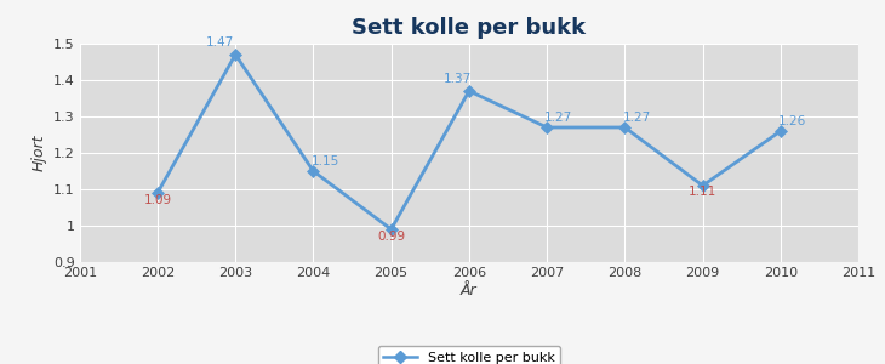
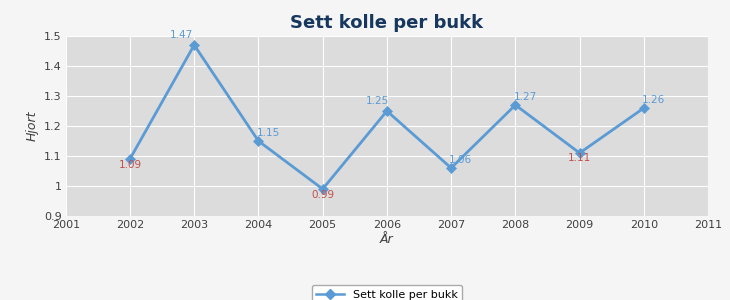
2006: 1.37 -> 1.25
2007: 1.27 -> 1.06
